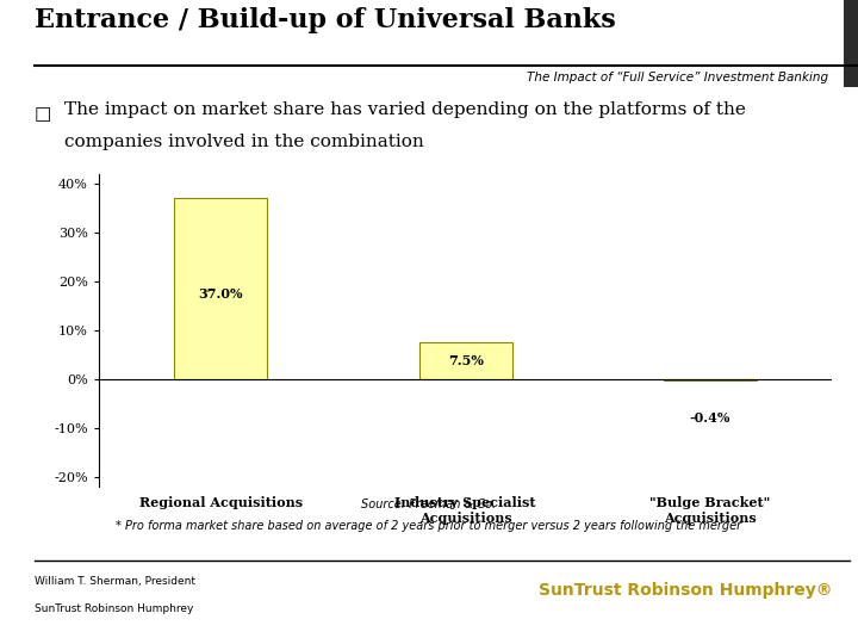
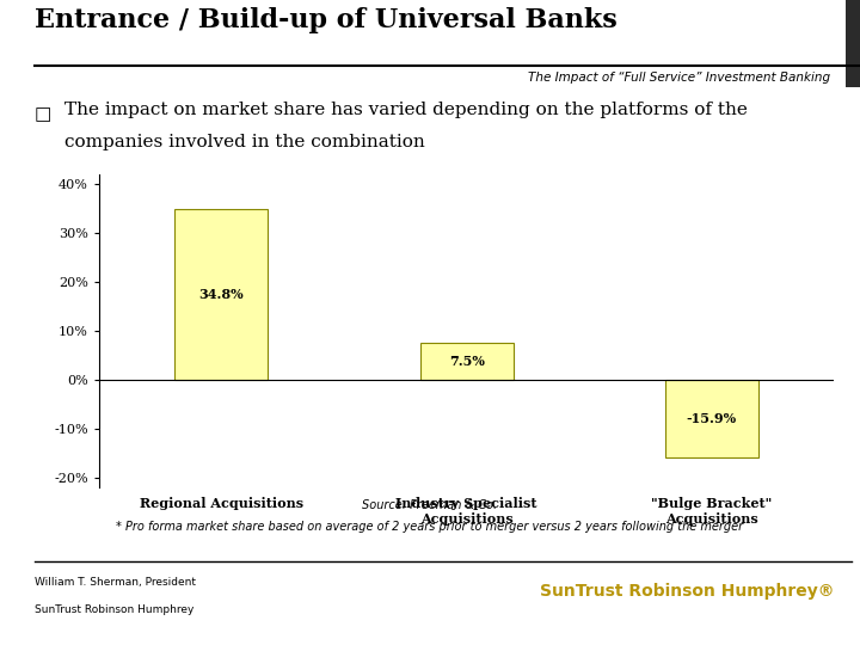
Regional Acquisitions: 37.0% -> 34.8%
"Bulge Bracket" Acquisitions: -0.4% -> -15.9%
